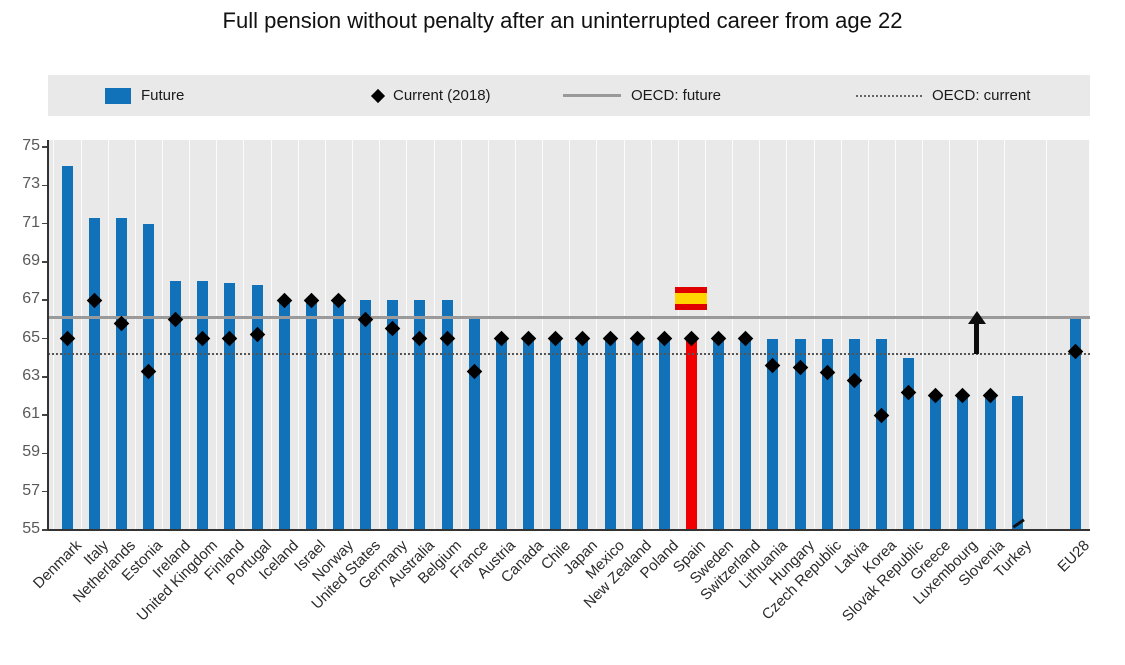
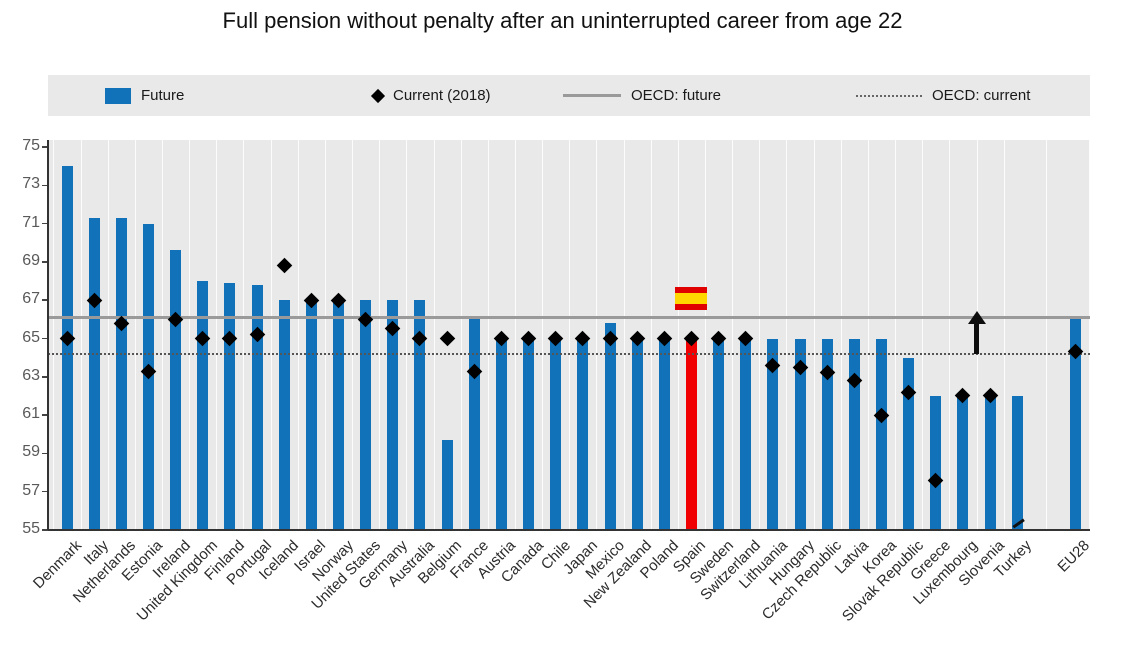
Future/Ireland: 68.0 -> 69.6
Current (2018)/Iceland: 67.0 -> 68.8
Future/Belgium: 67.0 -> 59.7
Future/Mexico: 65.0 -> 65.8
Current (2018)/Greece: 62.0 -> 57.6
